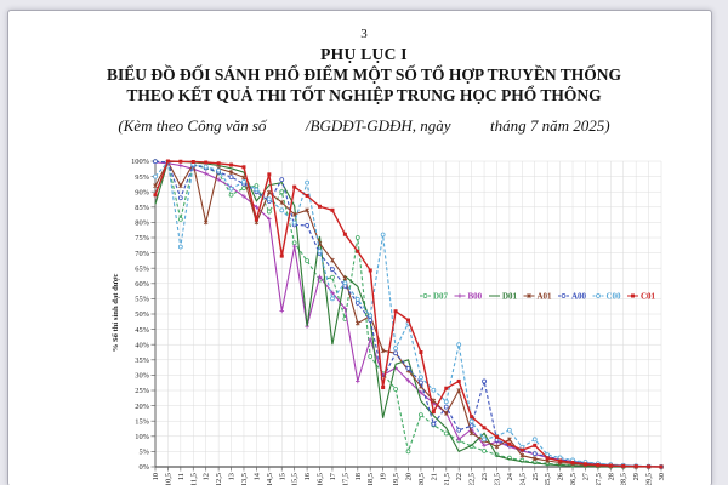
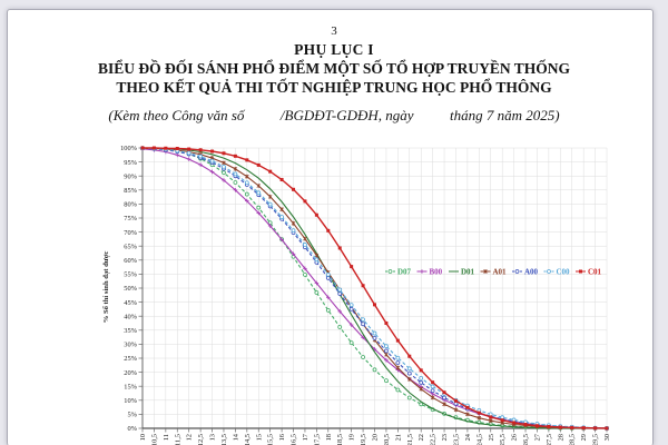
D01/10: 86% -> 100%
A01/10: 92% -> 100%
C00/10: 95% -> 100%
C01/10: 89% -> 100%
D07/11: 81% -> 99%
A01/11: 92% -> 100%
A00/11: 88% -> 99%
C00/11: 72% -> 100%
A01/12: 80% -> 99%
D07/13: 89% -> 94%
C00/13: 91% -> 95%
D07/14: 92% -> 88%
D01/14: 87% -> 95%
A01/14: 80% -> 92%
C01/14: 81% -> 97%
D07/15: 90% -> 79%
B00/15: 51% -> 77%
D01/15: 93% -> 89%
A00/15: 94% -> 83%
C01/15: 69% -> 94%
B00/16: 46% -> 67%
D01/16: 46% -> 81%
A01/16: 84% -> 78%
A00/16: 79% -> 75%
C00/16: 93% -> 75%
D07/17: 62% -> 55%
D01/17: 40% -> 69%
C00/17: 55% -> 66%
C01/17: 84% -> 81%
D07/18: 75% -> 42%
B00/18: 28% -> 47%
D01/18: 59% -> 55%
A01/18: 47% -> 56%
B00/19: 30% -> 37%
D01/19: 16% -> 40%
A01/19: 38% -> 43%
A00/19: 29% -> 42%
C00/19: 76% -> 44%
C01/19: 26% -> 58%
D07/20: 5% -> 21%
D01/20: 35% -> 27%
C00/20: 47% -> 34%
C01/20: 48% -> 44%
A00/21: 14% -> 23%
C01/21: 18% -> 31%
B00/22: 9% -> 15%
D01/22: 5% -> 10%
A01/22: 25% -> 14%
A00/22: 12% -> 16%
C00/22: 40% -> 18%
C01/22: 28% -> 21%
B00/23: 7% -> 10%
D01/23: 11% -> 5%
A00/23: 28% -> 11%
C00/23: 9% -> 12%
A01/24: 9% -> 5%
C00/24: 12% -> 8%
C00/25: 9% -> 5%
C01/25: 7% -> 4%
